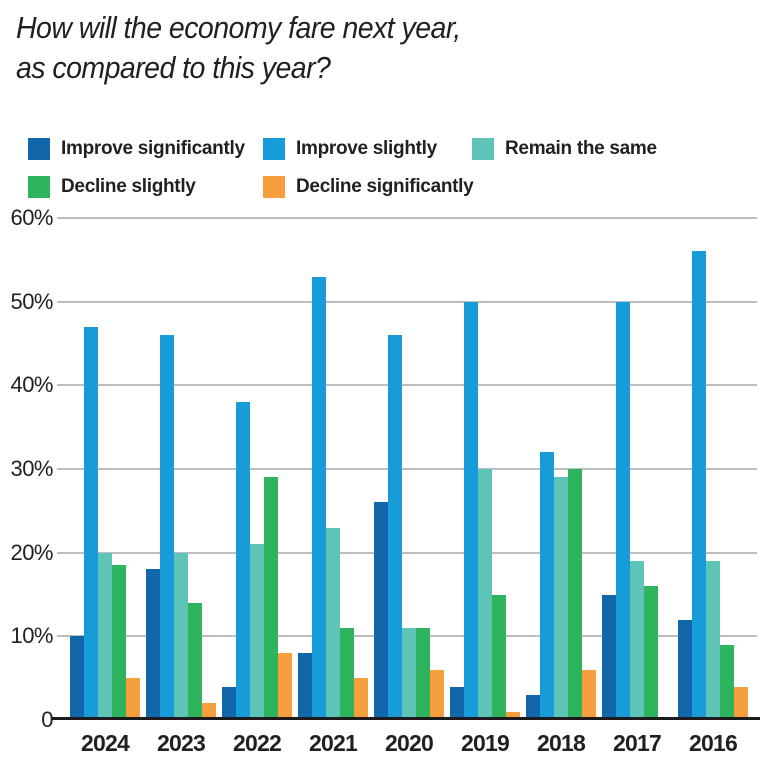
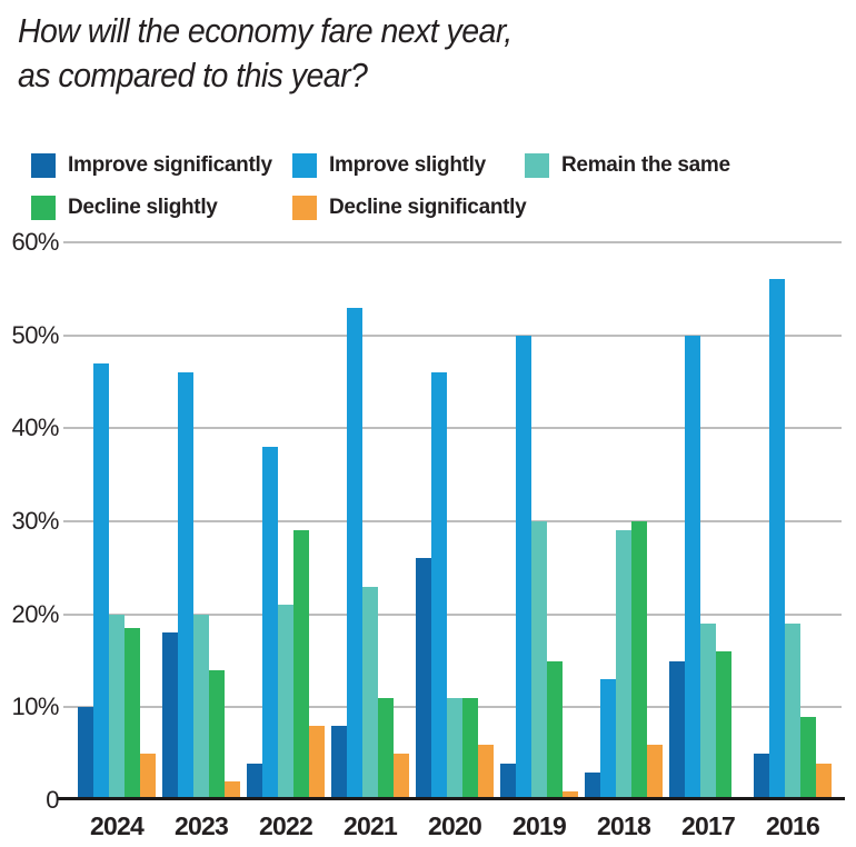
Improve slightly/2018: 32% -> 13%
Improve significantly/2016: 12% -> 5%
